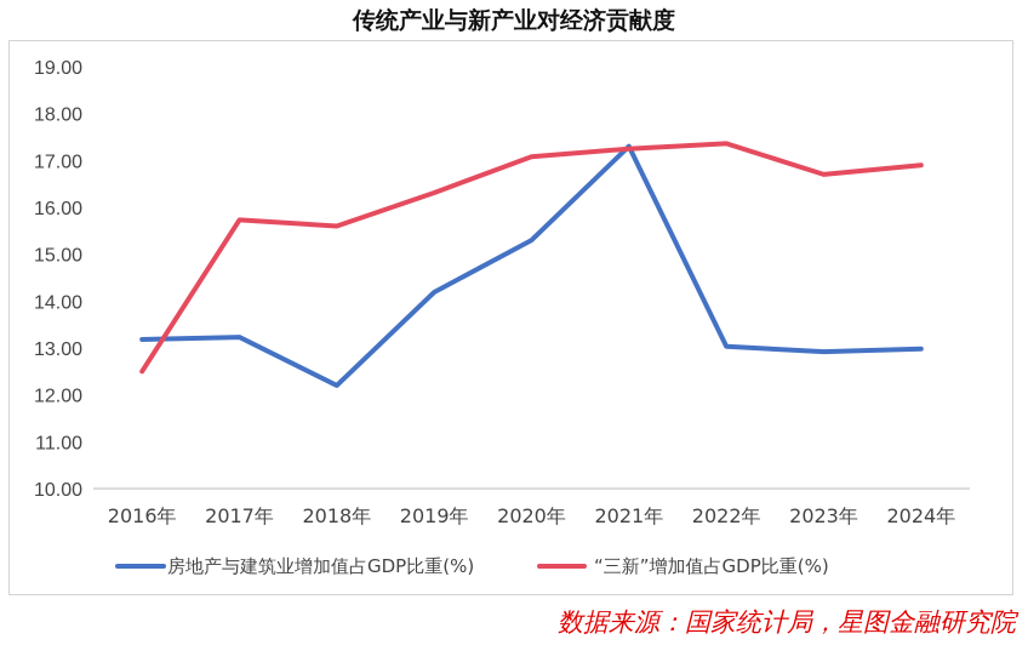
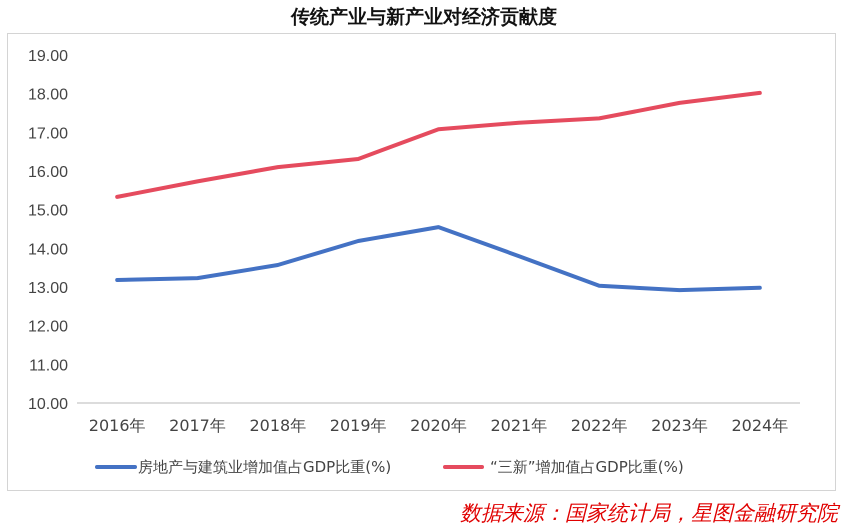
“三新”增加值占GDP比重(%)/2016年: 12.5 -> 15.3
房地产与建筑业增加值占GDP比重(%)/2018年: 12.2 -> 13.6
“三新”增加值占GDP比重(%)/2018年: 15.6 -> 16.1
房地产与建筑业增加值占GDP比重(%)/2020年: 15.3 -> 14.6
房地产与建筑业增加值占GDP比重(%)/2021年: 17.3 -> 13.8
“三新”增加值占GDP比重(%)/2023年: 16.7 -> 17.8
“三新”增加值占GDP比重(%)/2024年: 16.9 -> 18.0
